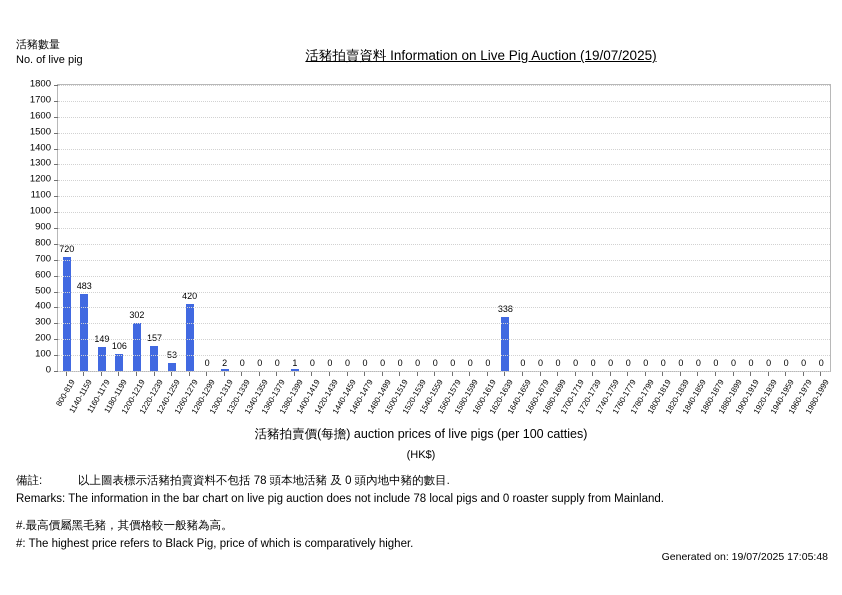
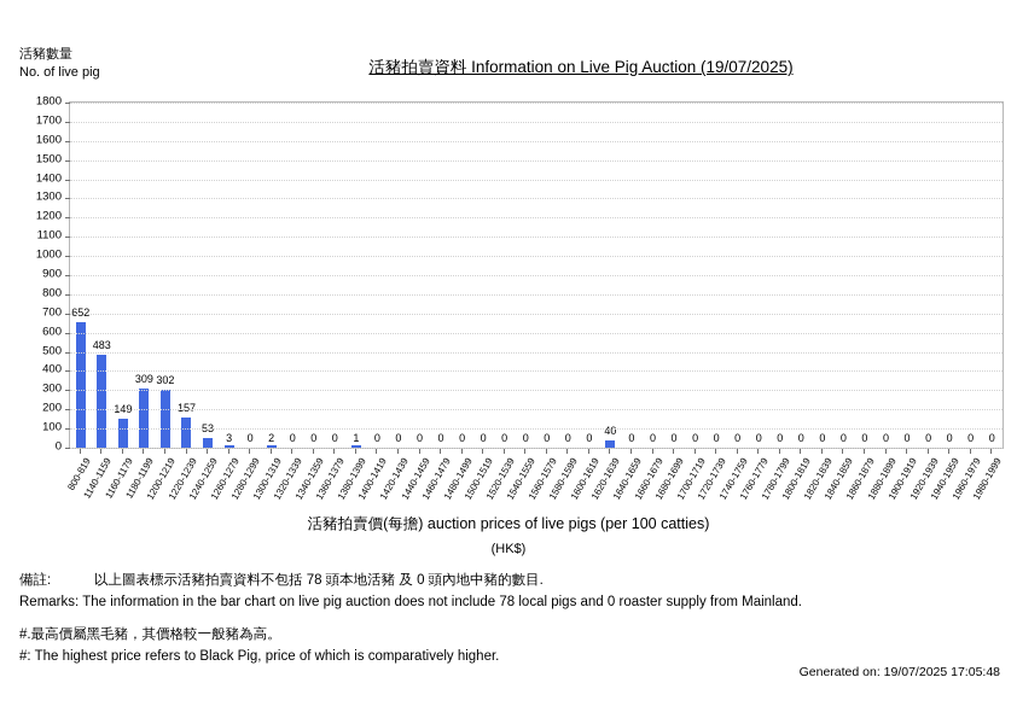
800-819: 720 -> 652
1180-1199: 106 -> 309
1260-1279: 420 -> 3
1620-1639: 338 -> 40
